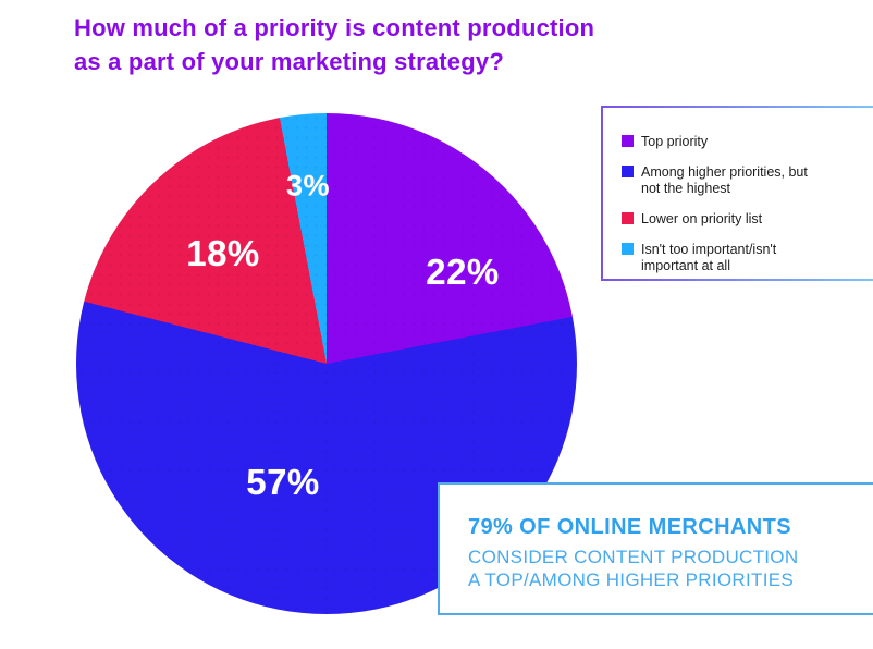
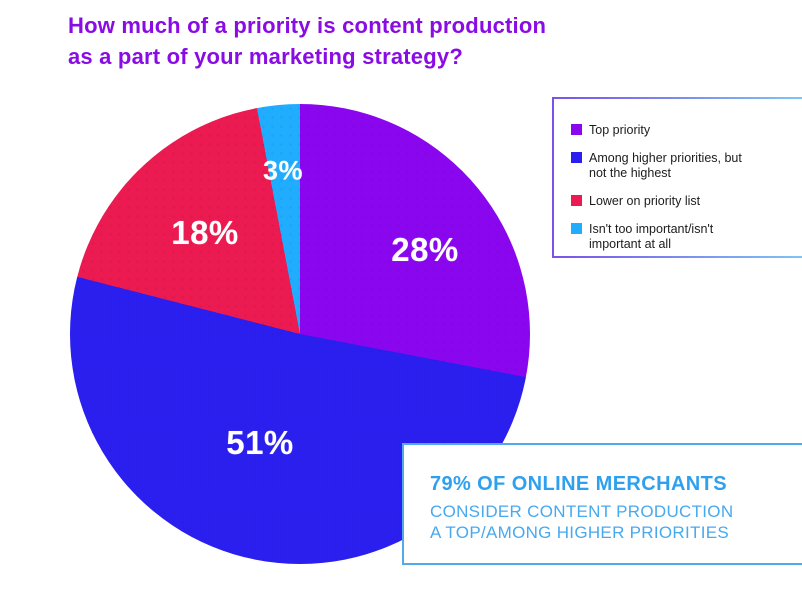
Top priority: 22% -> 28%
Among higher priorities, but not the highest: 57% -> 51%
